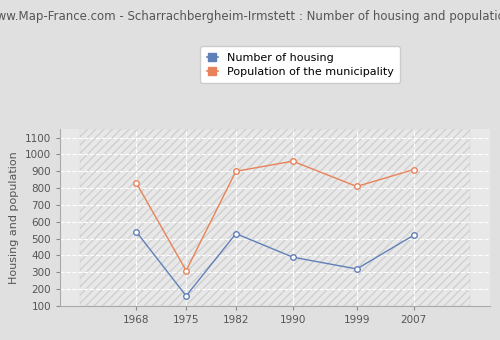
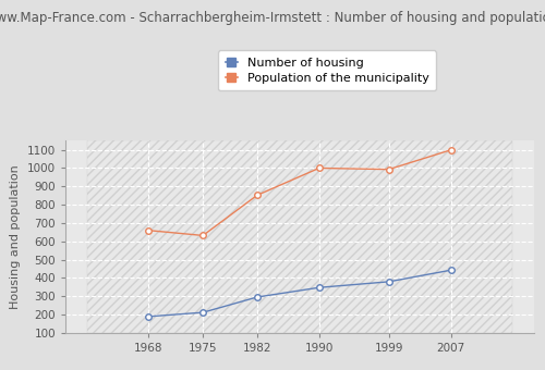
Number of housing/1968: 540 -> 190
Population of the municipality/1968: 830 -> 660
Number of housing/1975: 160 -> 210
Population of the municipality/1975: 310 -> 630
Number of housing/1982: 530 -> 300
Population of the municipality/1982: 900 -> 850
Number of housing/1990: 390 -> 350
Population of the municipality/1990: 960 -> 1000
Number of housing/1999: 320 -> 380
Population of the municipality/1999: 810 -> 990
Number of housing/2007: 520 -> 440
Population of the municipality/2007: 910 -> 1100
